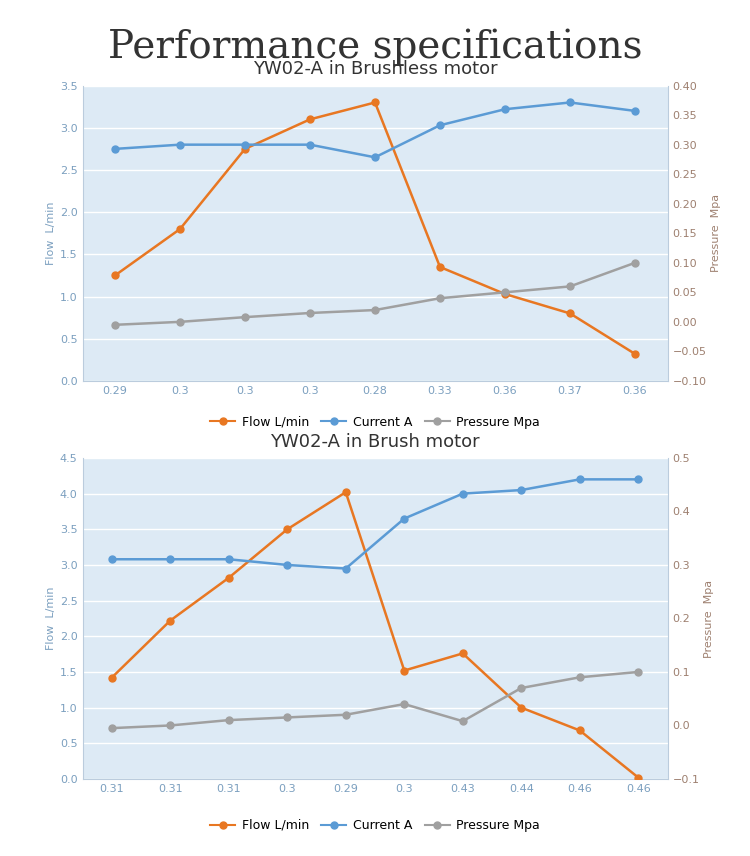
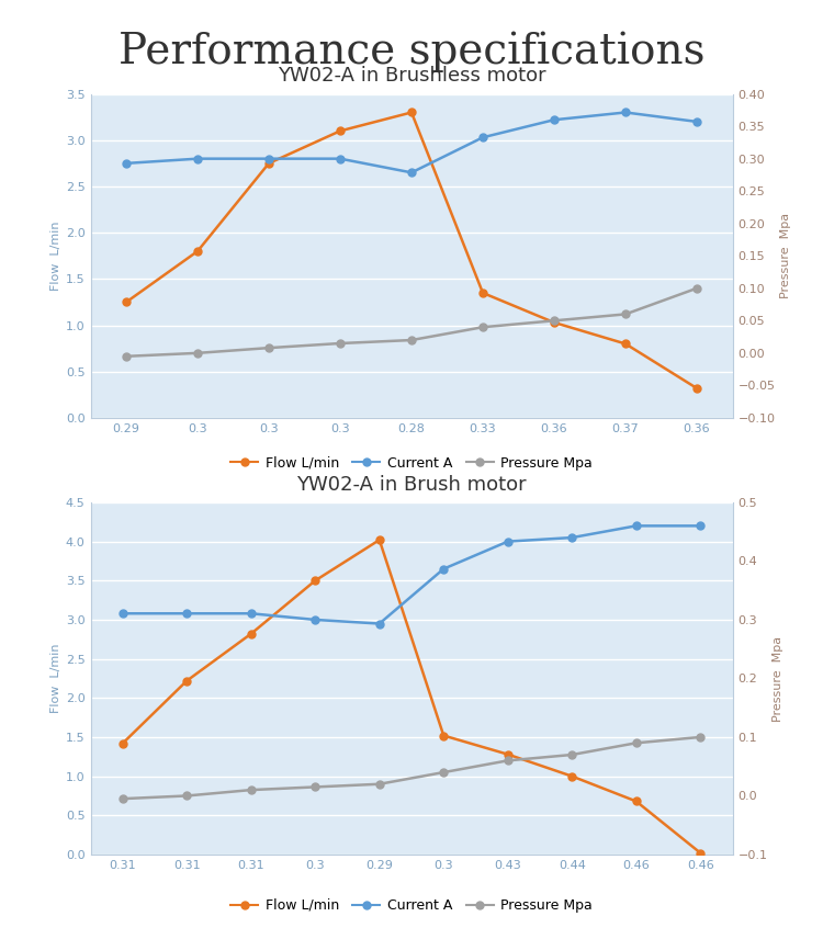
YW02-A in Brush motor/Flow L/min/0.43: 1.76 -> 1.28
YW02-A in Brush motor/Pressure Mpa/0.43: 0.008 -> 0.060
